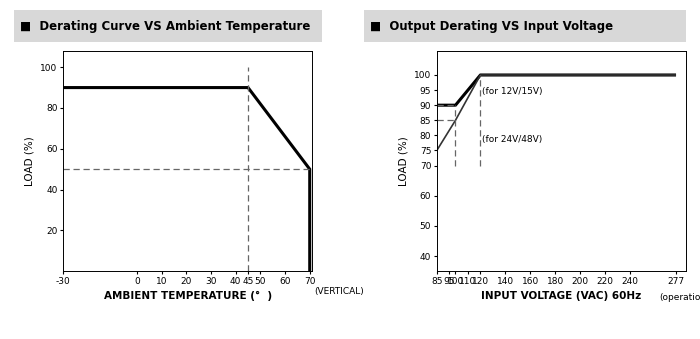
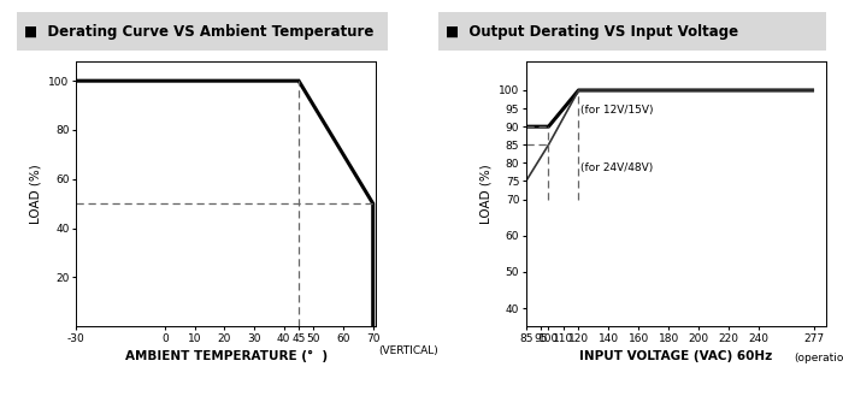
-30: 90 -> 100
45: 90 -> 100
